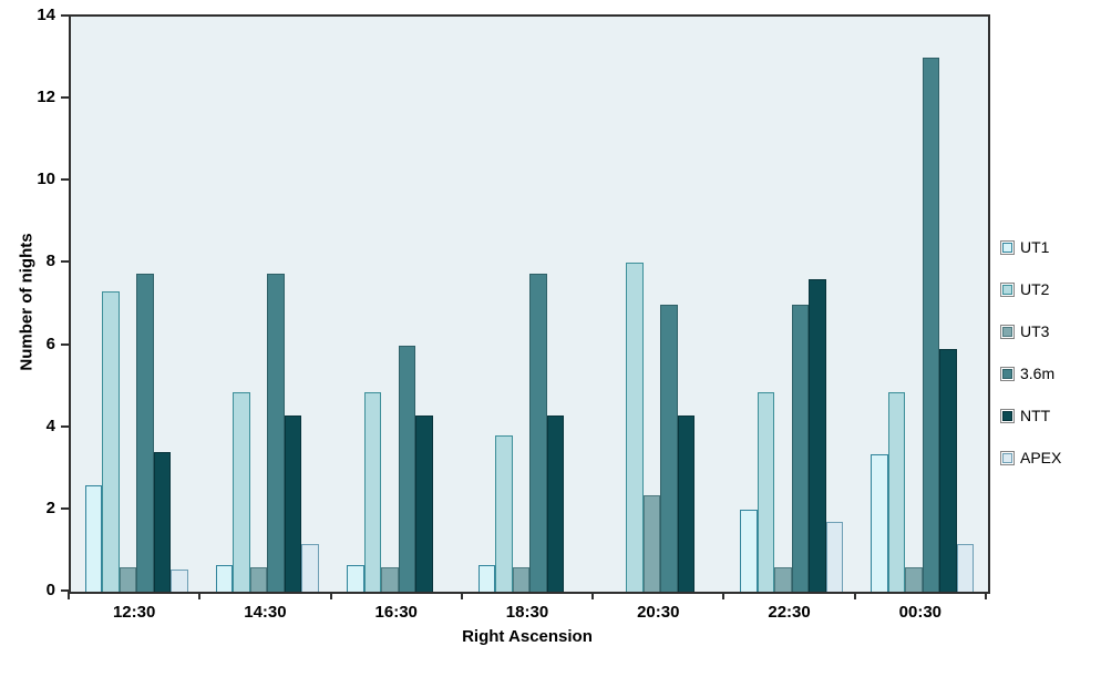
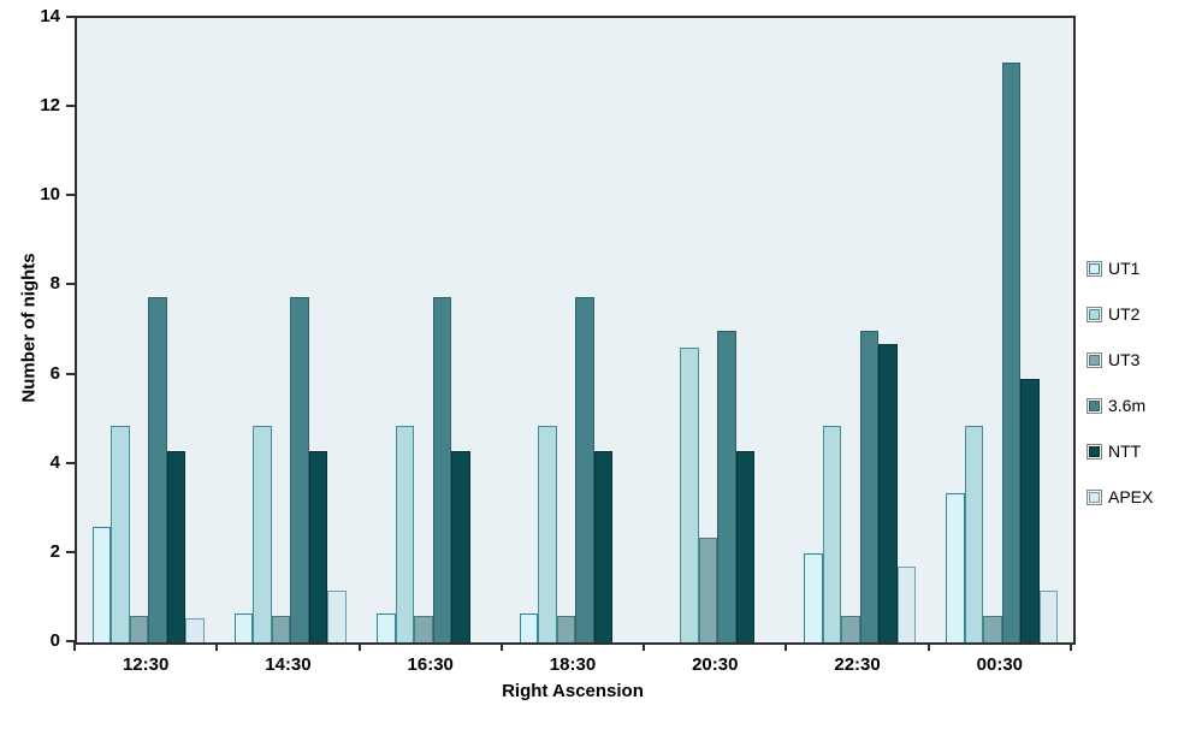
UT2/12:30: 7.3 -> 4.8
NTT/12:30: 3.4 -> 4.3
3.6m/16:30: 6.0 -> 7.8
UT2/18:30: 3.8 -> 4.8
UT2/20:30: 8.0 -> 6.6
NTT/22:30: 7.6 -> 6.7
